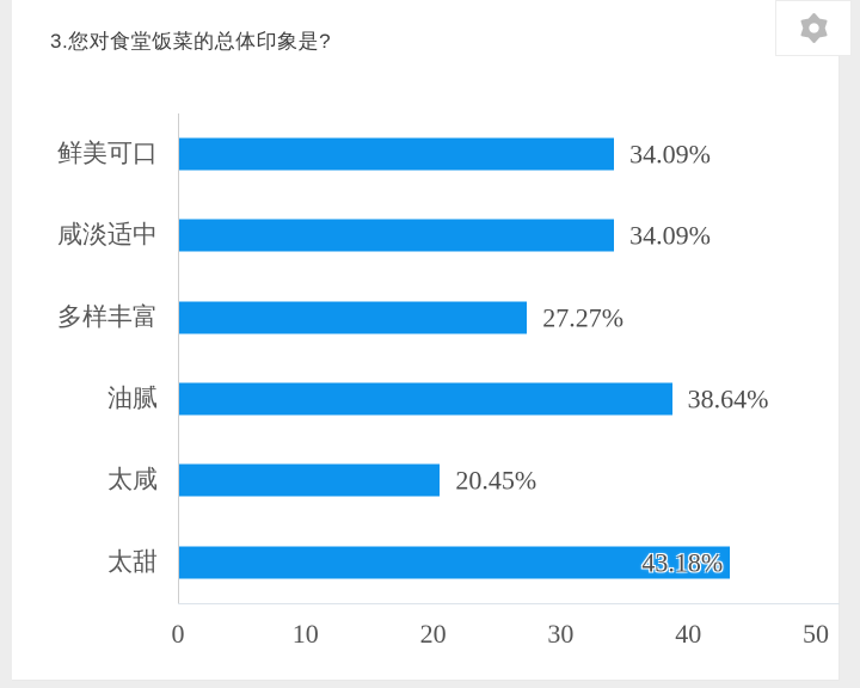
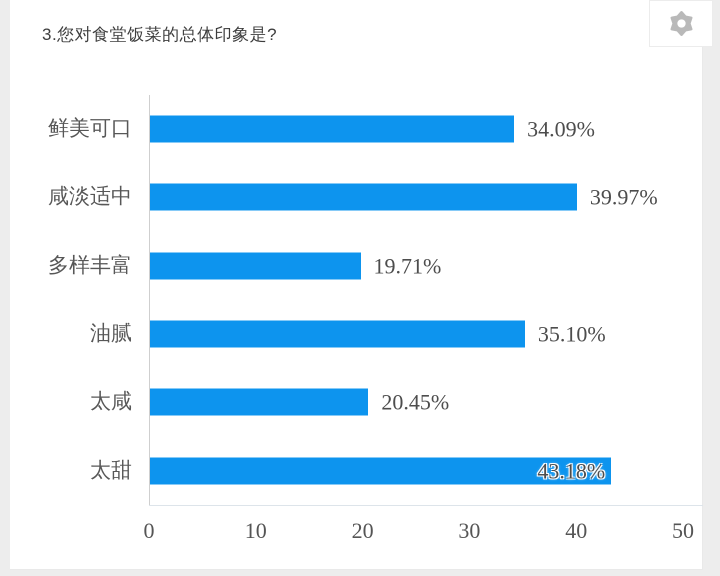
咸淡适中: 34.09% -> 39.97%
多样丰富: 27.27% -> 19.71%
油腻: 38.64% -> 35.10%
